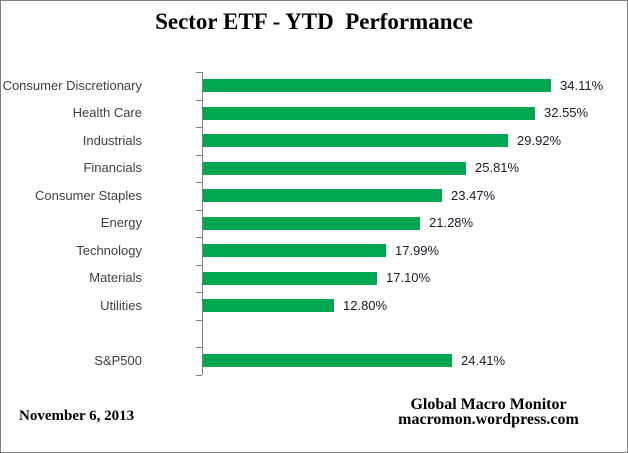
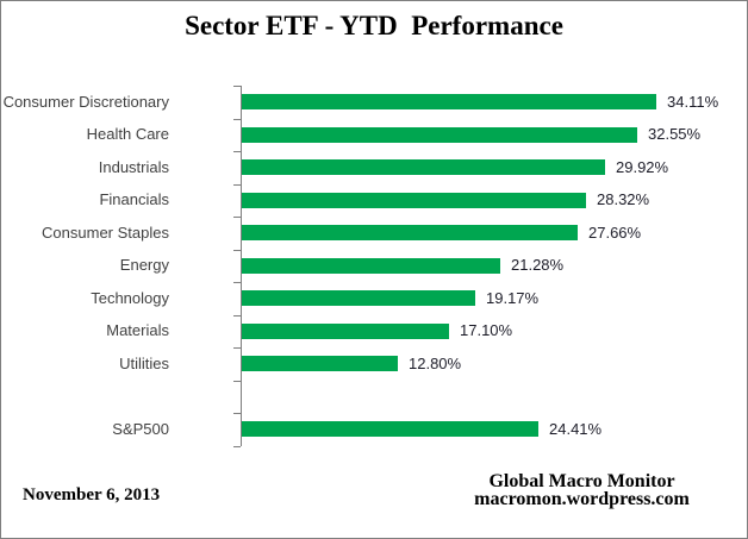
Financials: 25.81% -> 28.32%
Consumer Staples: 23.47% -> 27.66%
Technology: 17.99% -> 19.17%
